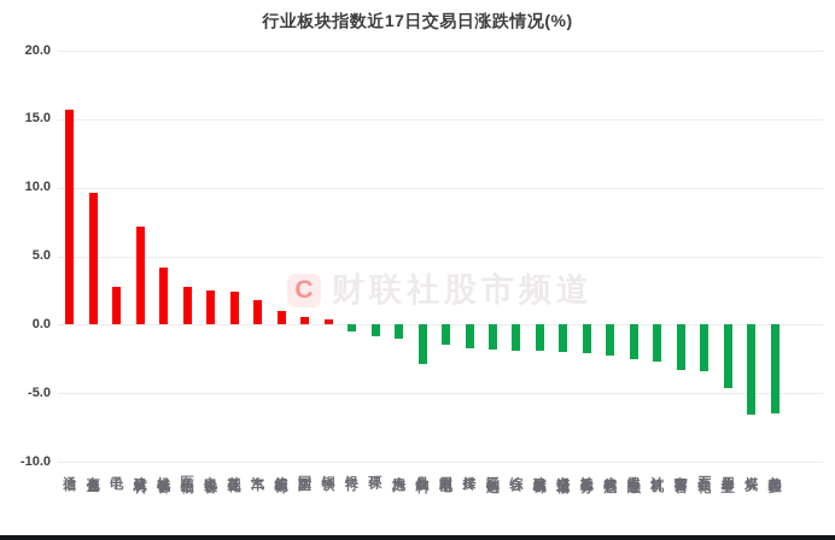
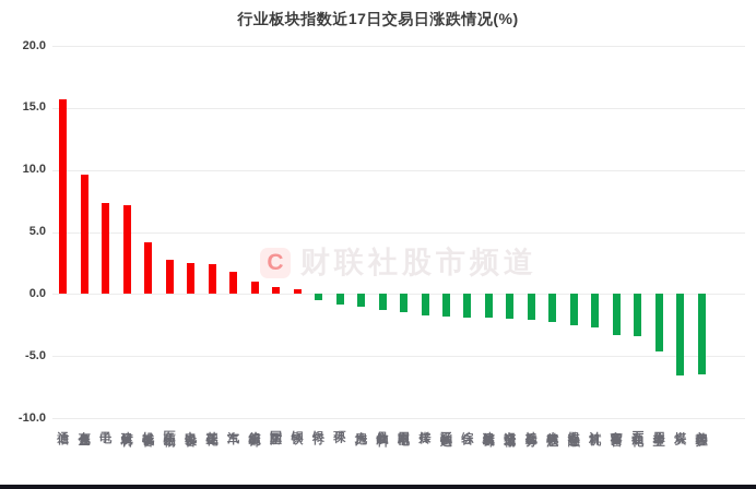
电子: 2.8 -> 7.3
食品饮料: -2.9 -> -1.3
